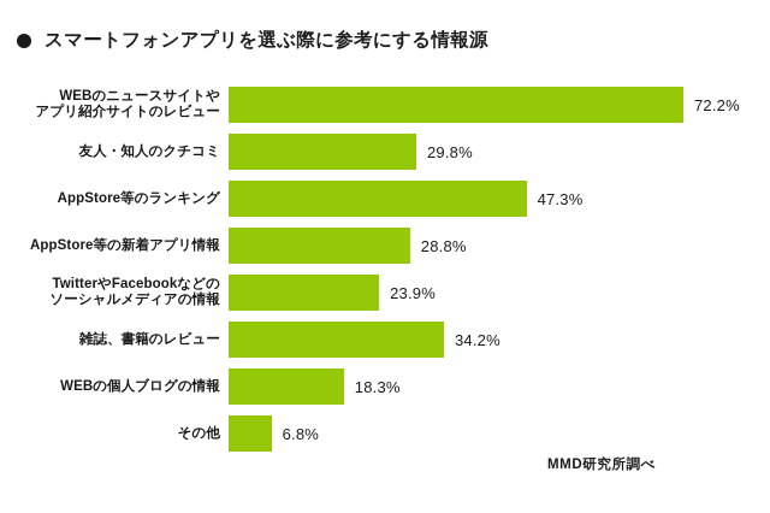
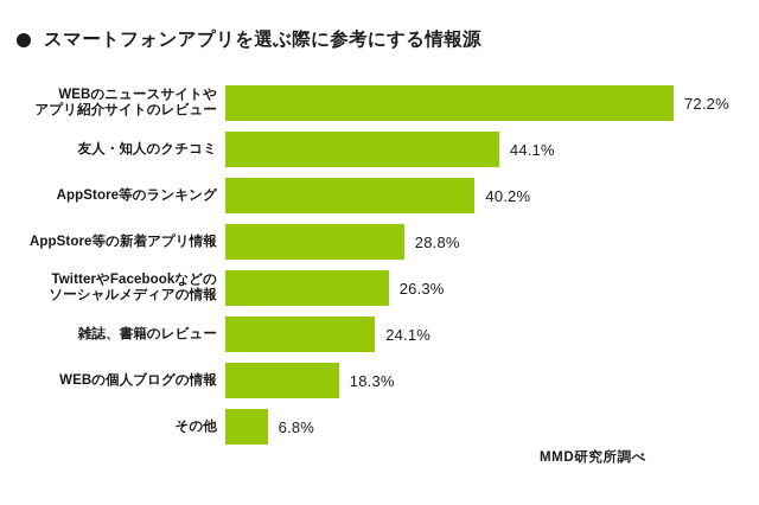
友人・知人のクチコミ: 29.8% -> 44.1%
AppStore等のランキング: 47.3% -> 40.2%
TwitterやFacebookなどの ソーシャルメディアの情報: 23.9% -> 26.3%
雑誌、書籍のレビュー: 34.2% -> 24.1%
